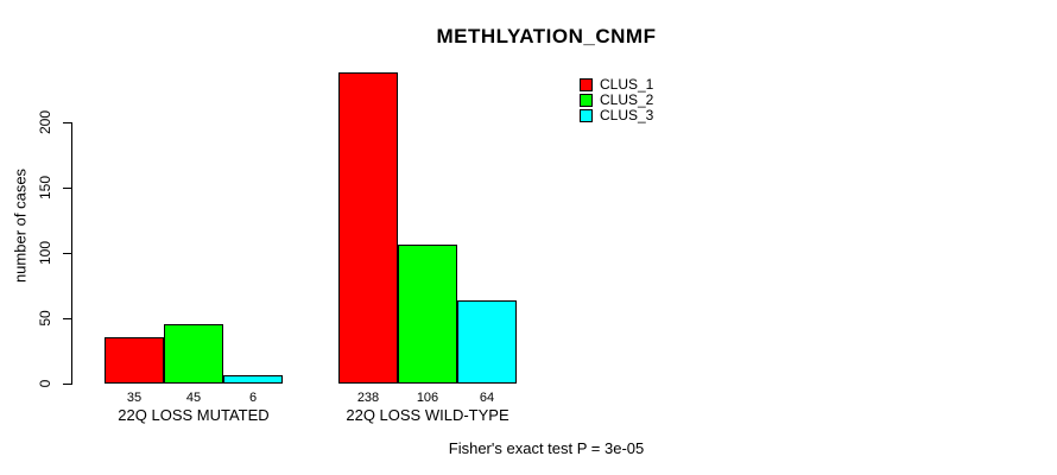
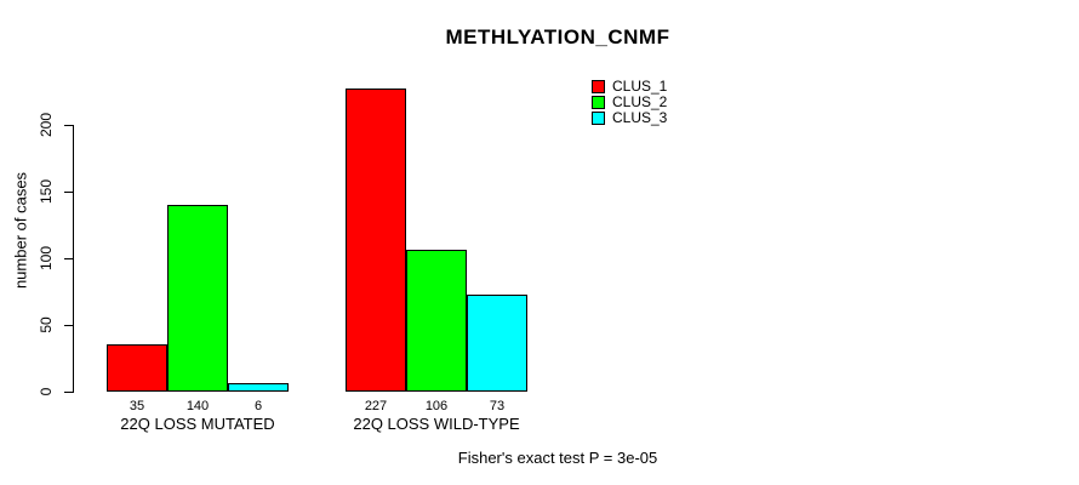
CLUS_2/22Q LOSS MUTATED: 45 -> 140
CLUS_1/22Q LOSS WILD-TYPE: 238 -> 227
CLUS_3/22Q LOSS WILD-TYPE: 64 -> 73
